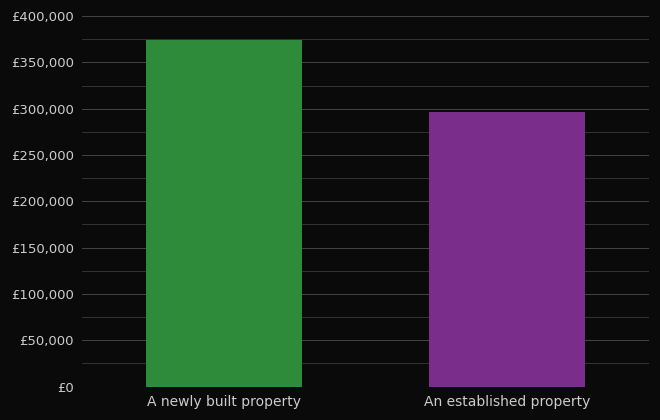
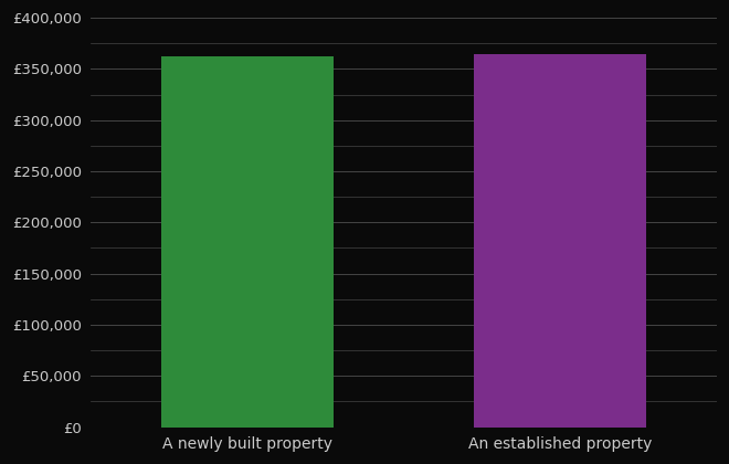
A newly built property: £374,000 -> £362,000
An established property: £296,000 -> £365,000
